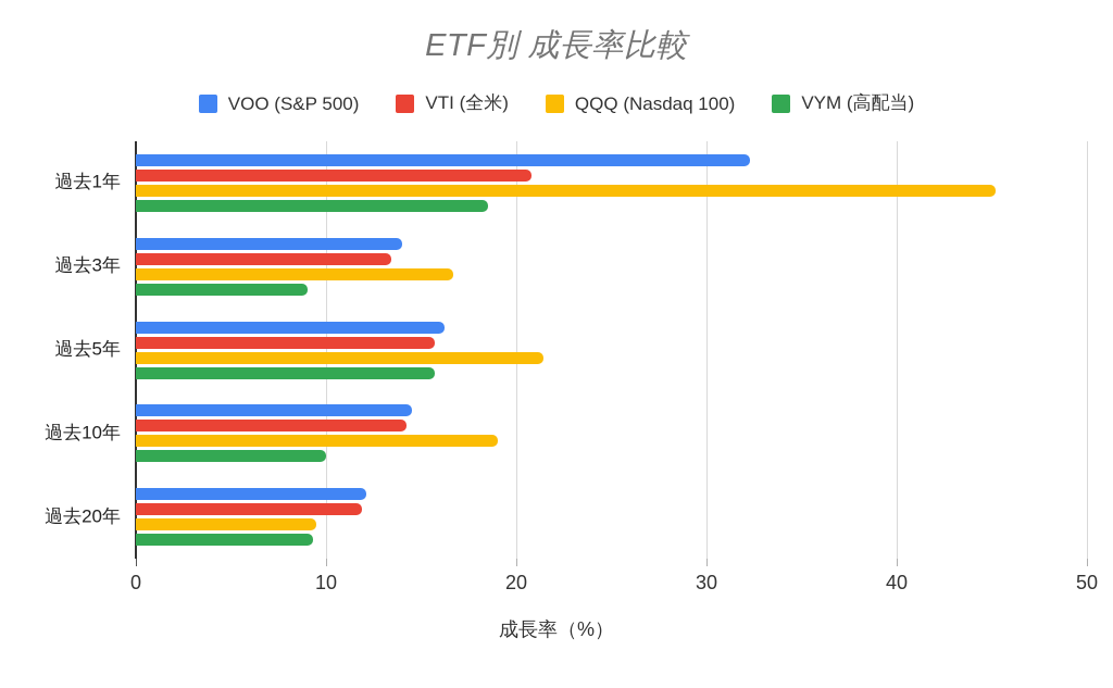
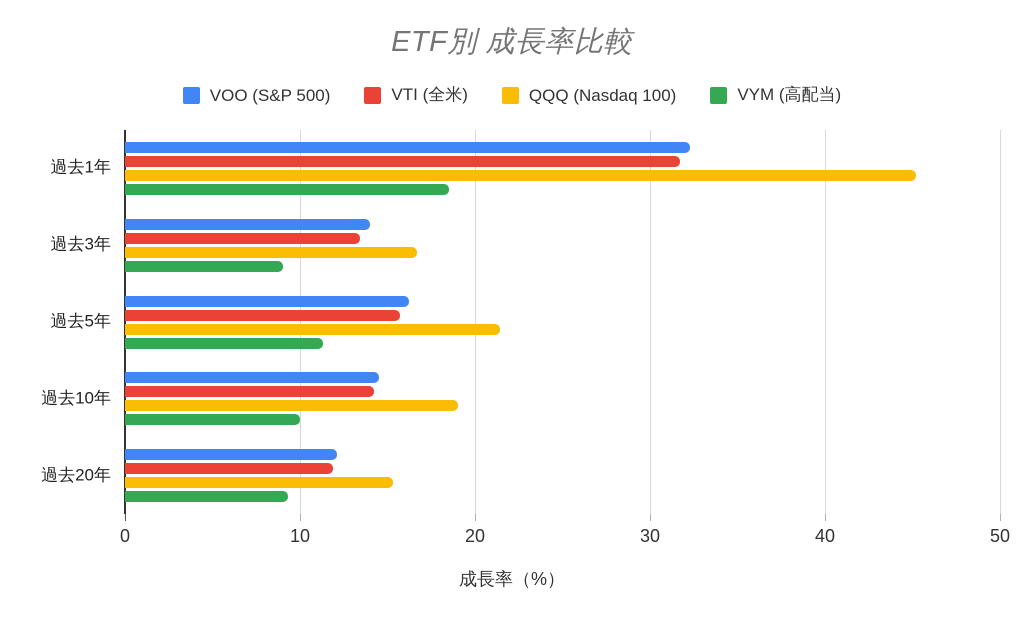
VTI (全米)/過去1年: 20.8 -> 31.7
VYM (高配当)/過去5年: 15.7 -> 11.3
QQQ (Nasdaq 100)/過去20年: 9.5 -> 15.3
